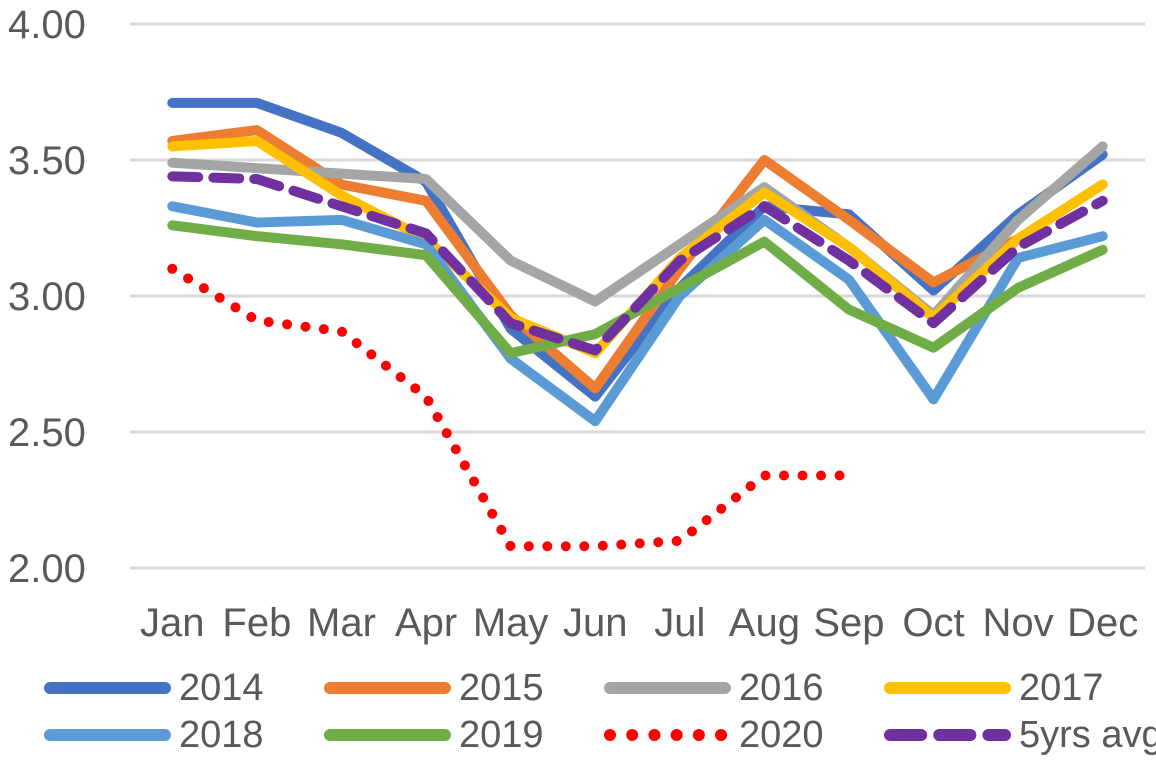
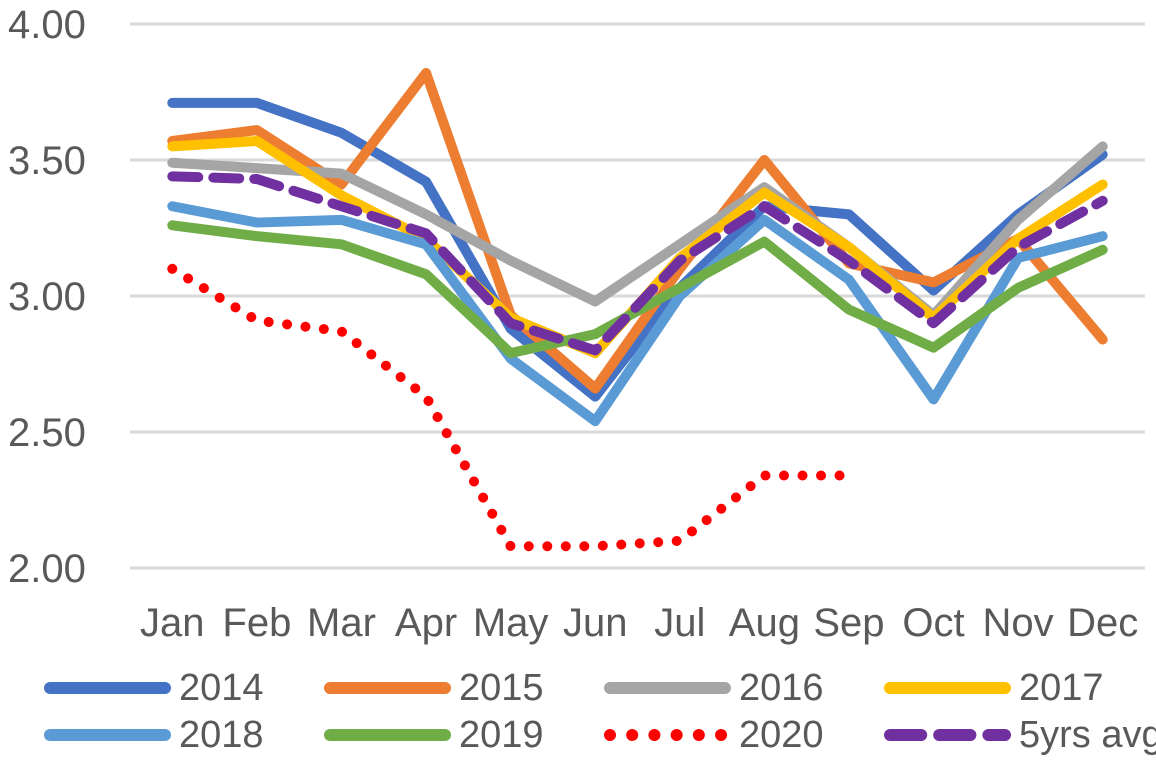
2015/Apr: 3.35 -> 3.82
2016/Apr: 3.43 -> 3.30
2019/Apr: 3.15 -> 3.08
2015/Sep: 3.28 -> 3.12
2015/Dec: 3.41 -> 2.84
